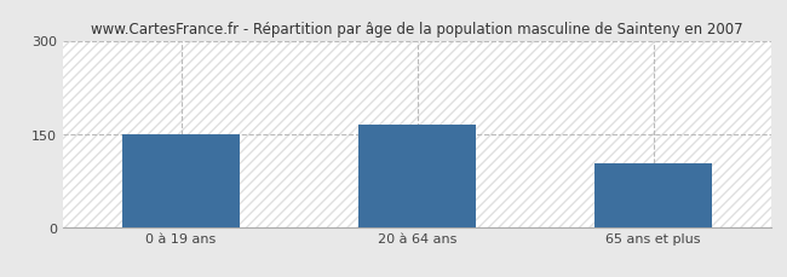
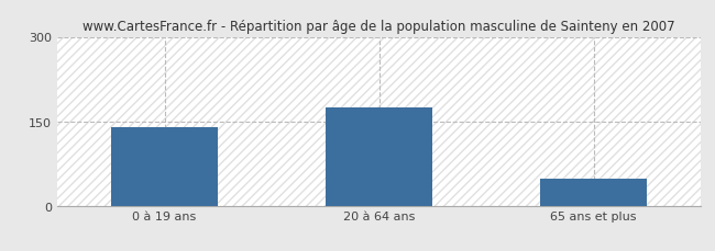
0 à 19 ans: 150 -> 140
20 à 64 ans: 164 -> 175
65 ans et plus: 102 -> 47
